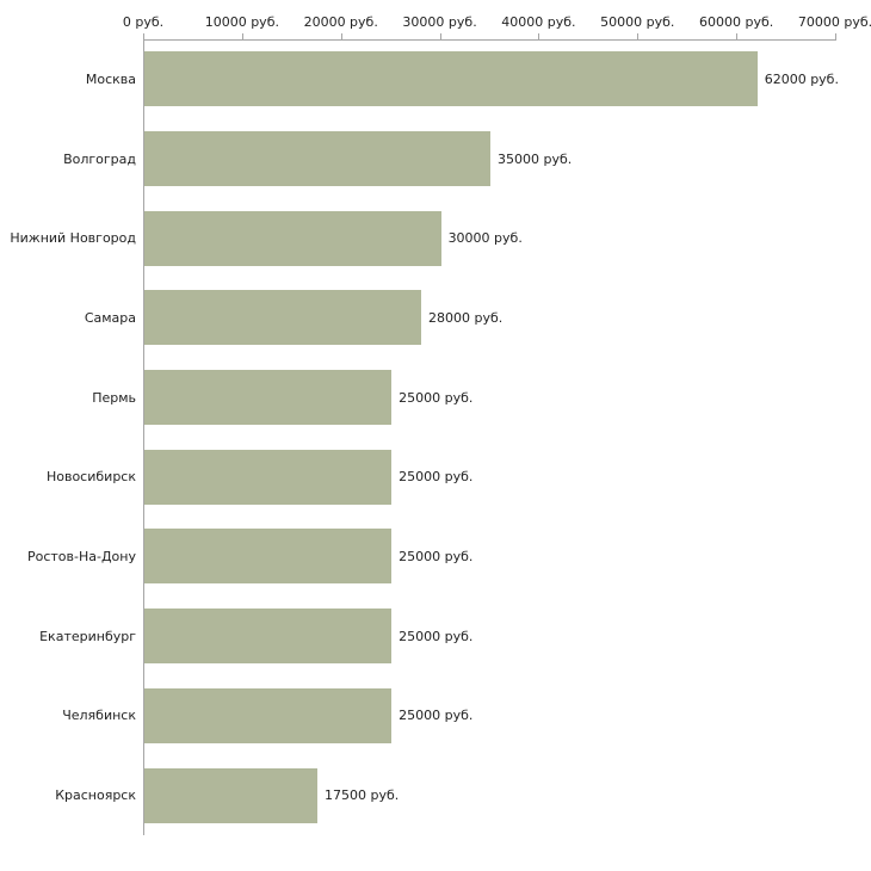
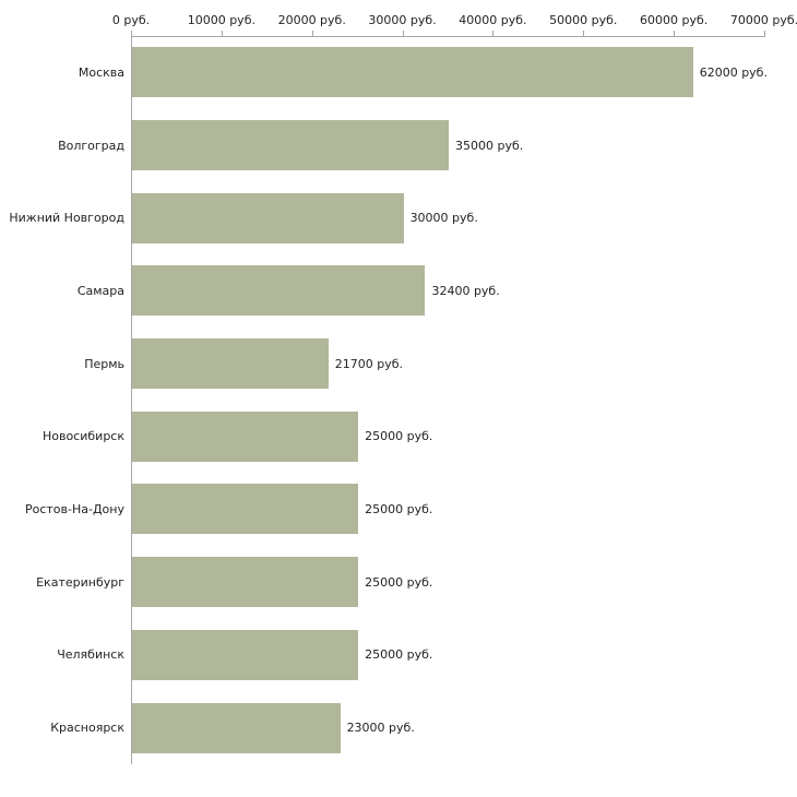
Самара: 28000 -> 32400
Пермь: 25000 -> 21700
Красноярск: 17500 -> 23000
